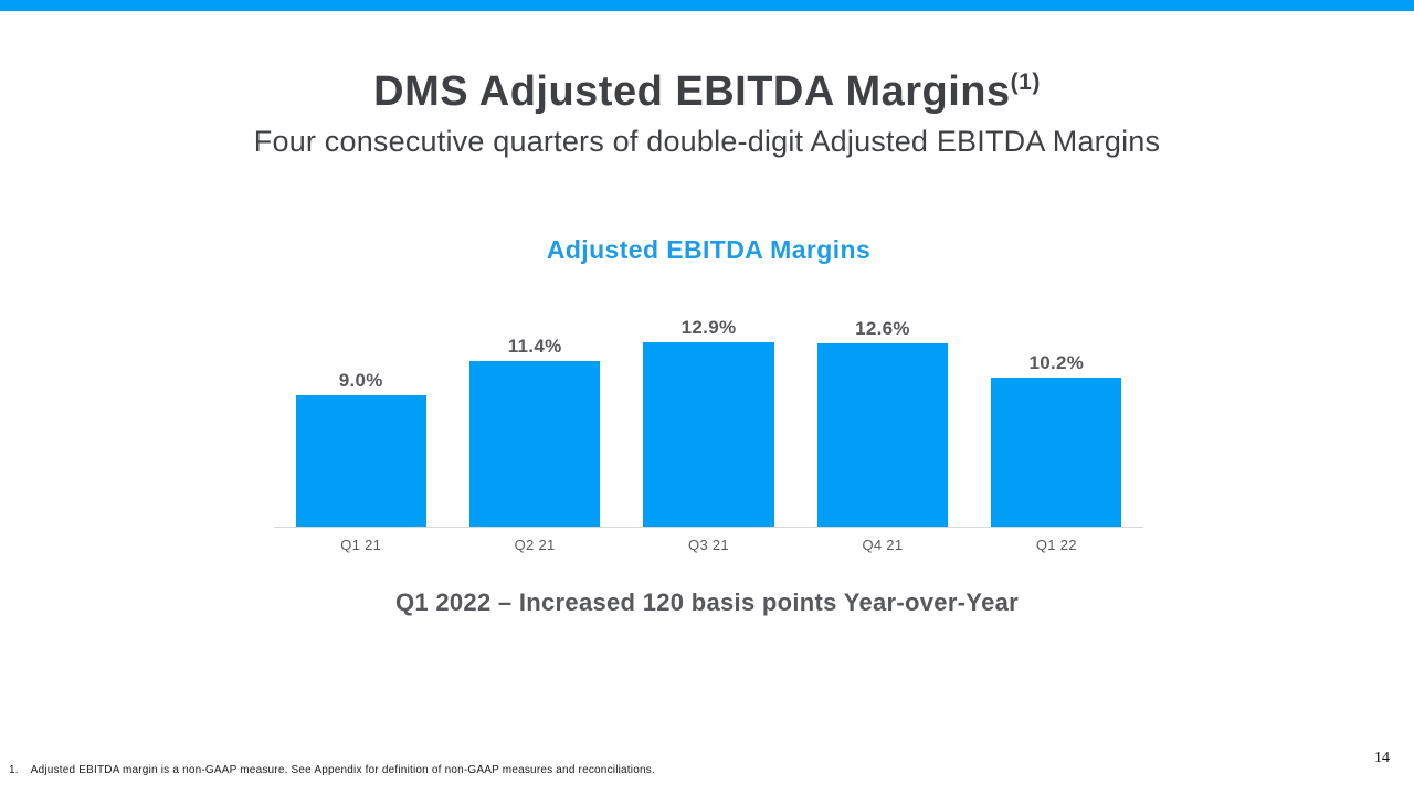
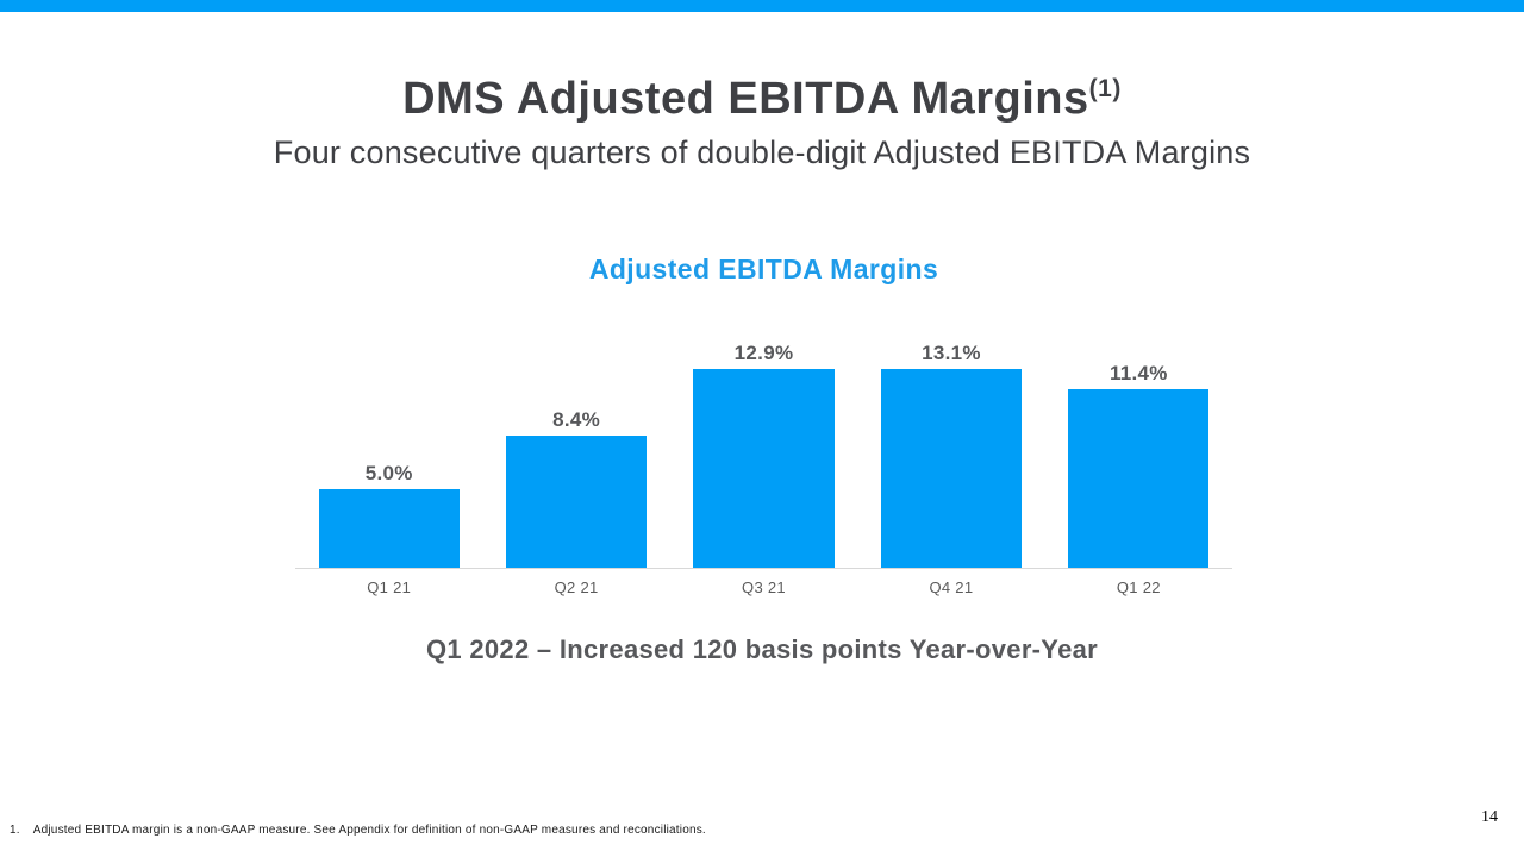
Q1 21: 9.0% -> 5.0%
Q2 21: 11.4% -> 8.4%
Q4 21: 12.6% -> 13.1%
Q1 22: 10.2% -> 11.4%
